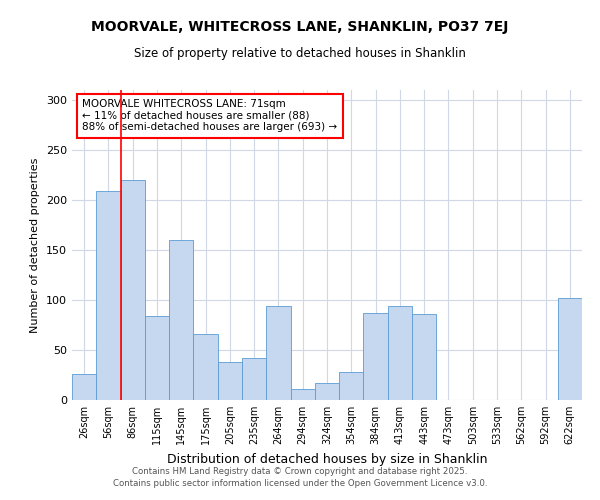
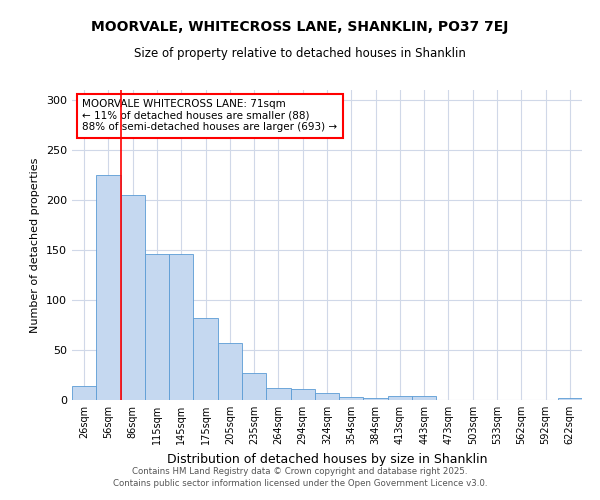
26sqm: 26 -> 14
56sqm: 209 -> 225
86sqm: 220 -> 205
115sqm: 84 -> 146
145sqm: 160 -> 146
175sqm: 66 -> 82
205sqm: 38 -> 57
235sqm: 42 -> 27
264sqm: 94 -> 12
324sqm: 17 -> 7
354sqm: 28 -> 3
384sqm: 87 -> 2
413sqm: 94 -> 4
443sqm: 86 -> 4
622sqm: 102 -> 2
